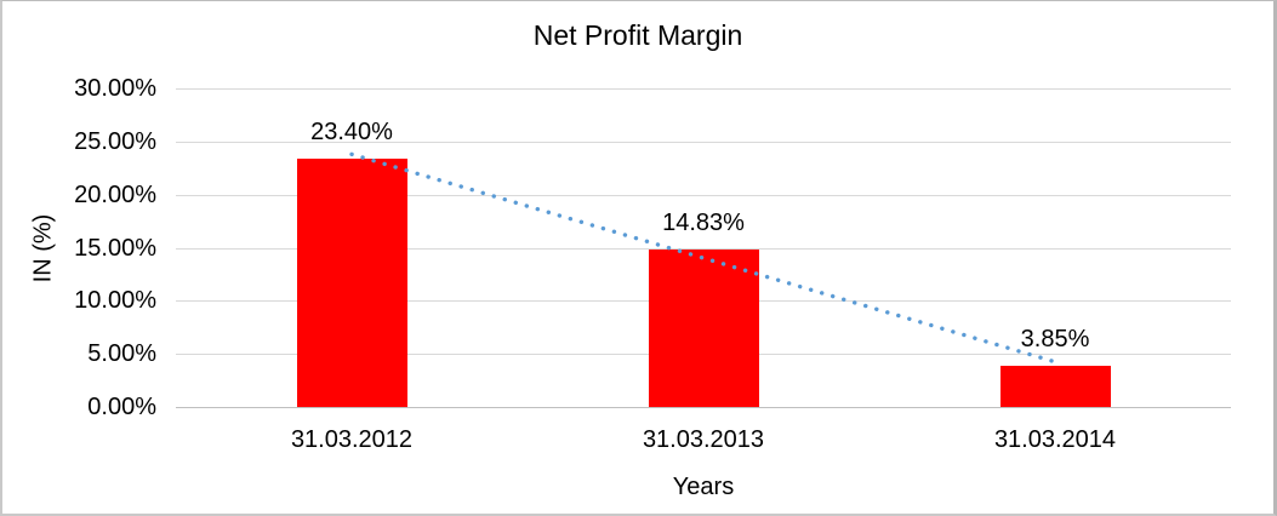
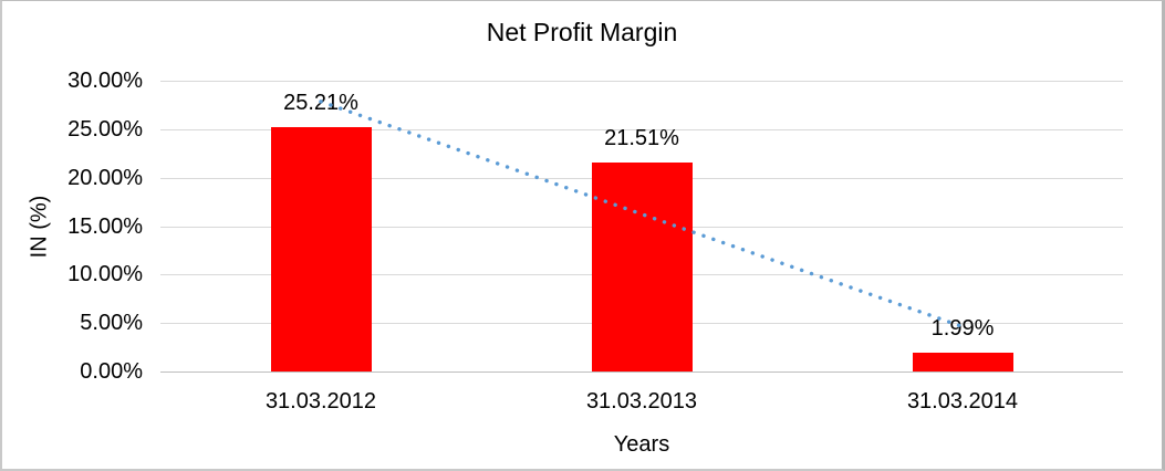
31.03.2012: 23.40% -> 25.21%
31.03.2013: 14.83% -> 21.51%
31.03.2014: 3.85% -> 1.99%
